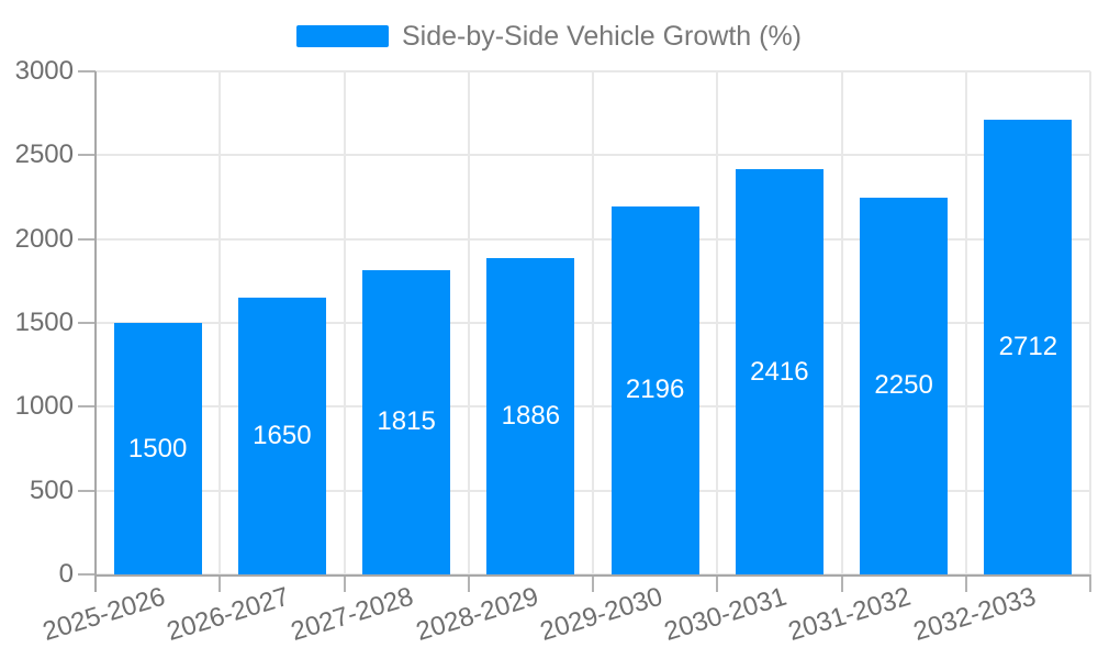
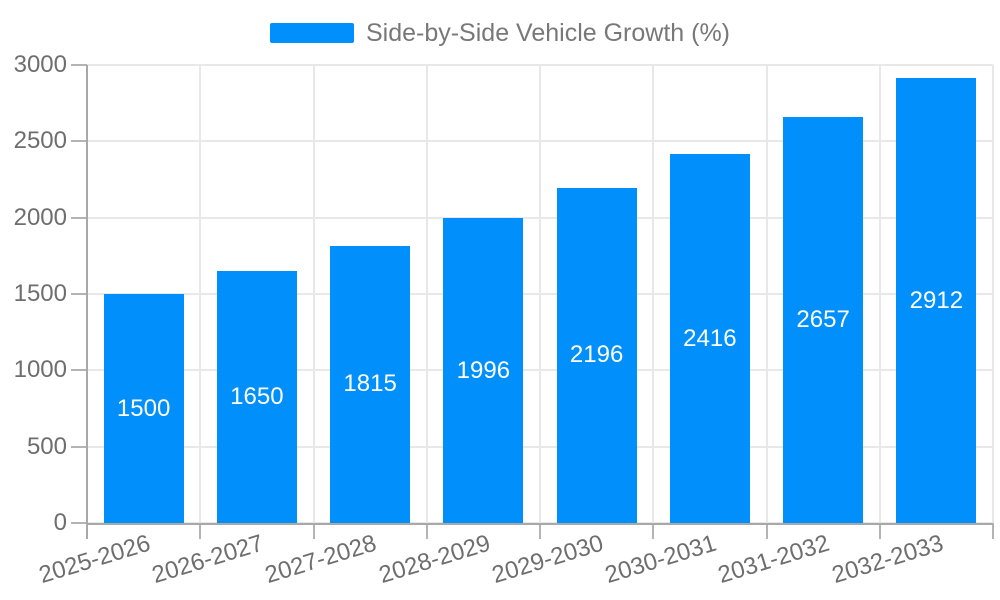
2028-2029: 1886 -> 1996
2031-2032: 2250 -> 2657
2032-2033: 2712 -> 2912
